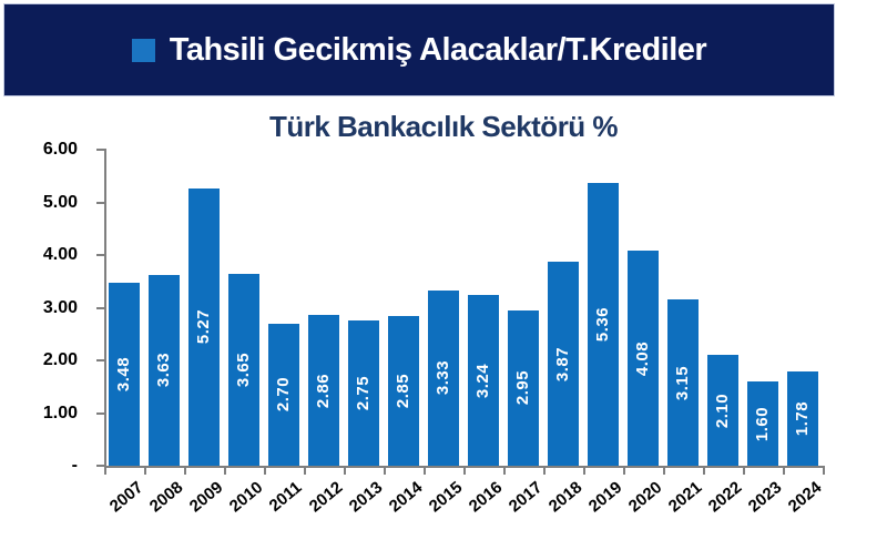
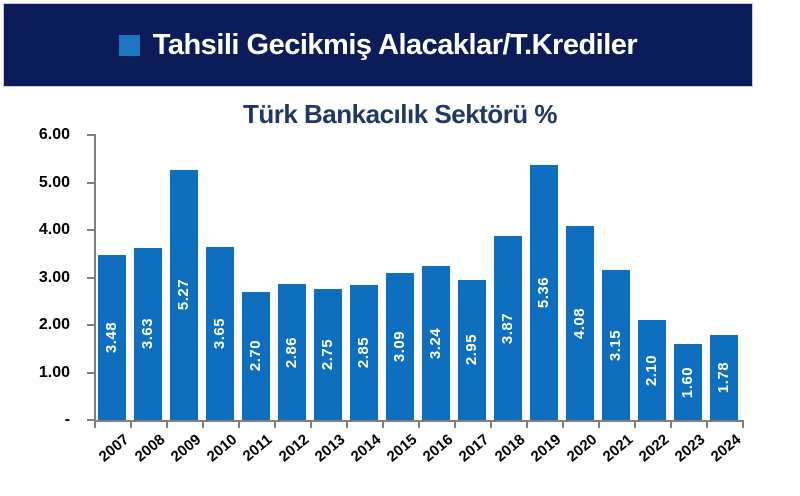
2015: 3.33 -> 3.09
